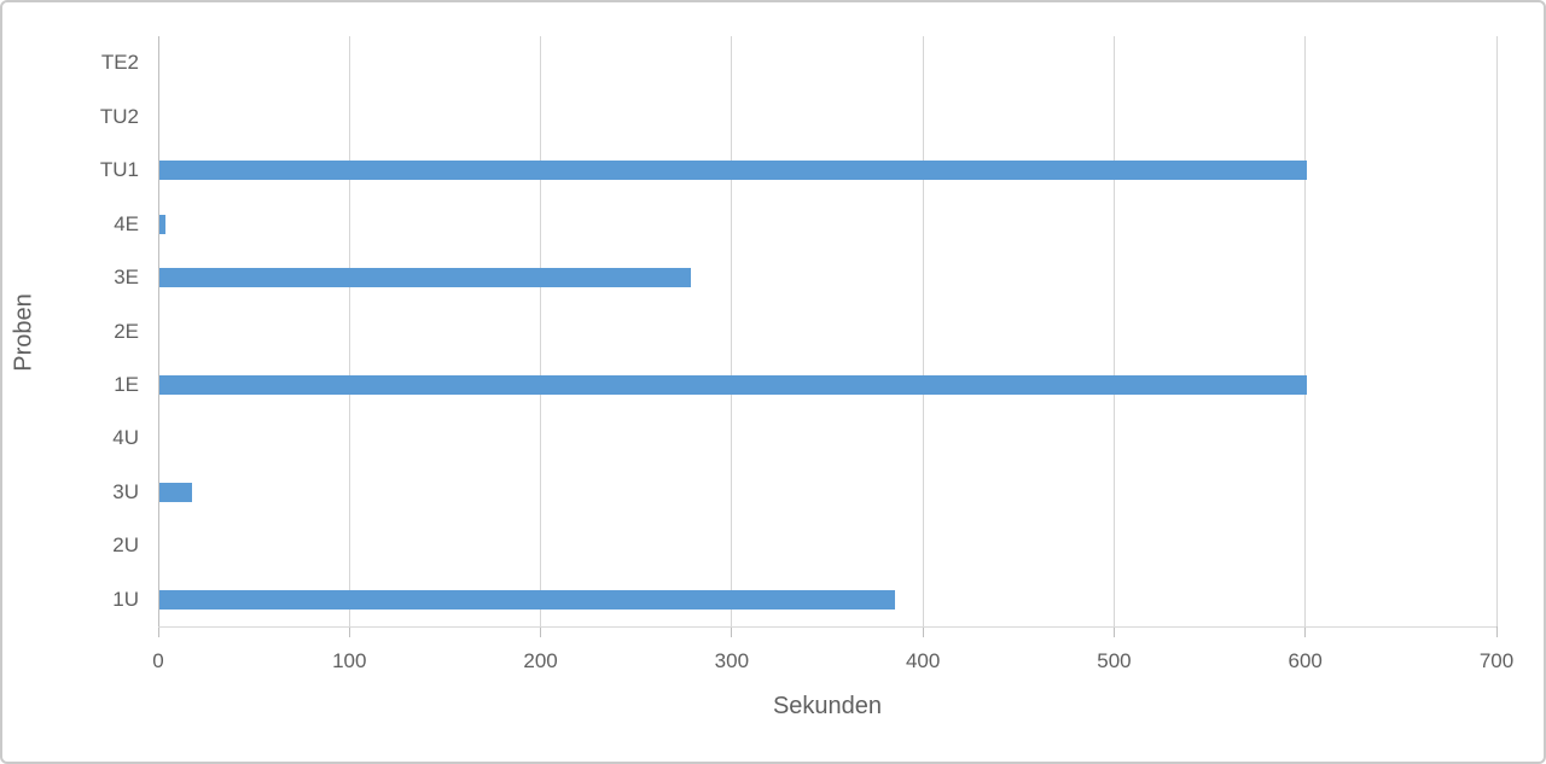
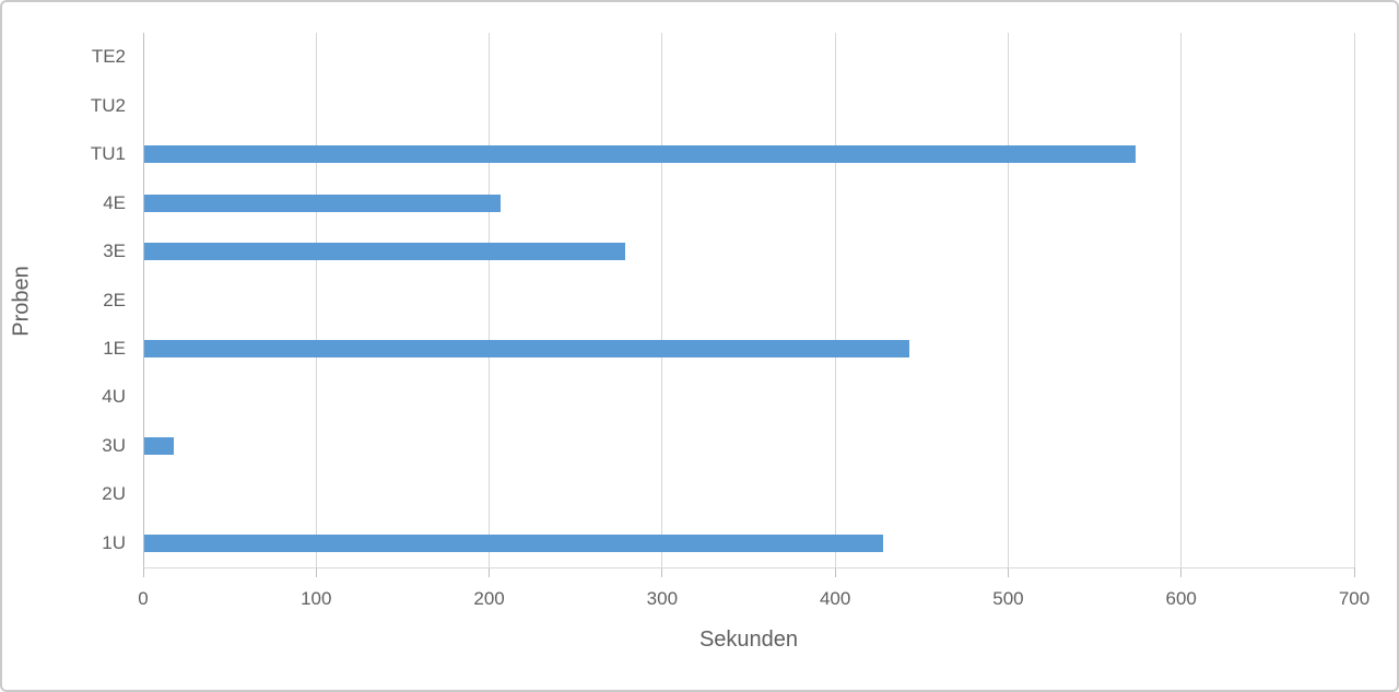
TU1: 600 -> 573
4E: 3 -> 206
1E: 600 -> 442
1U: 385 -> 427
